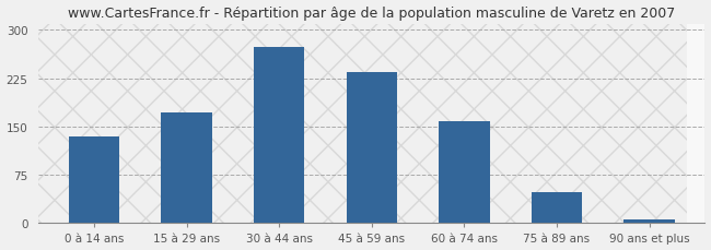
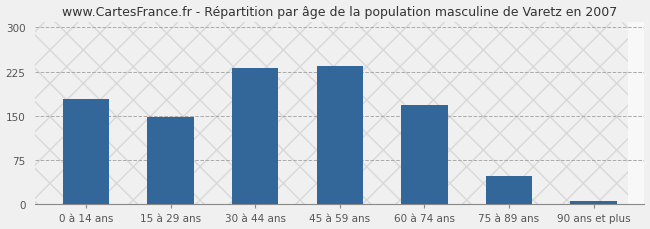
0 à 14 ans: 134 -> 178
15 à 29 ans: 172 -> 148
30 à 44 ans: 274 -> 232
60 à 74 ans: 158 -> 168
